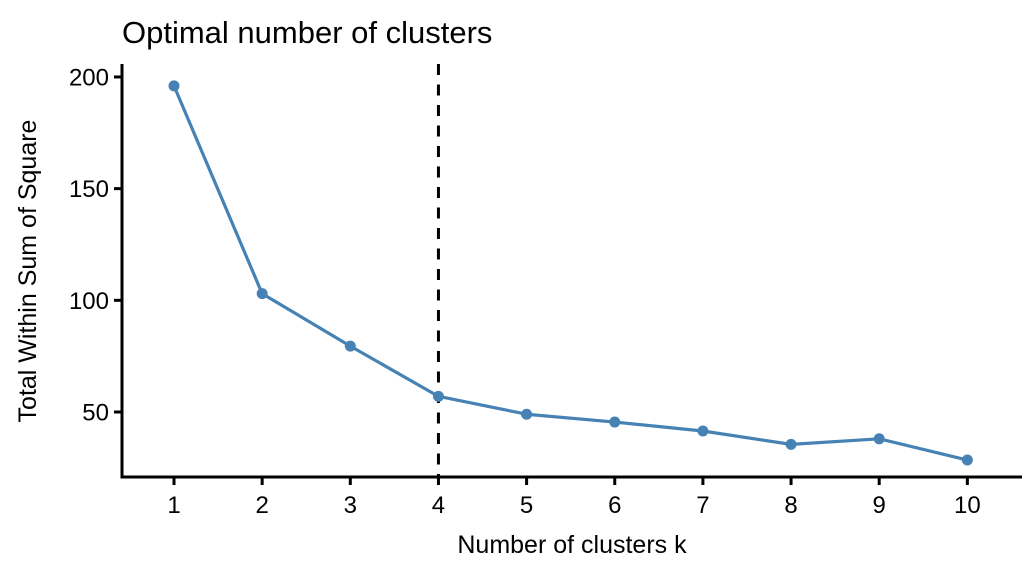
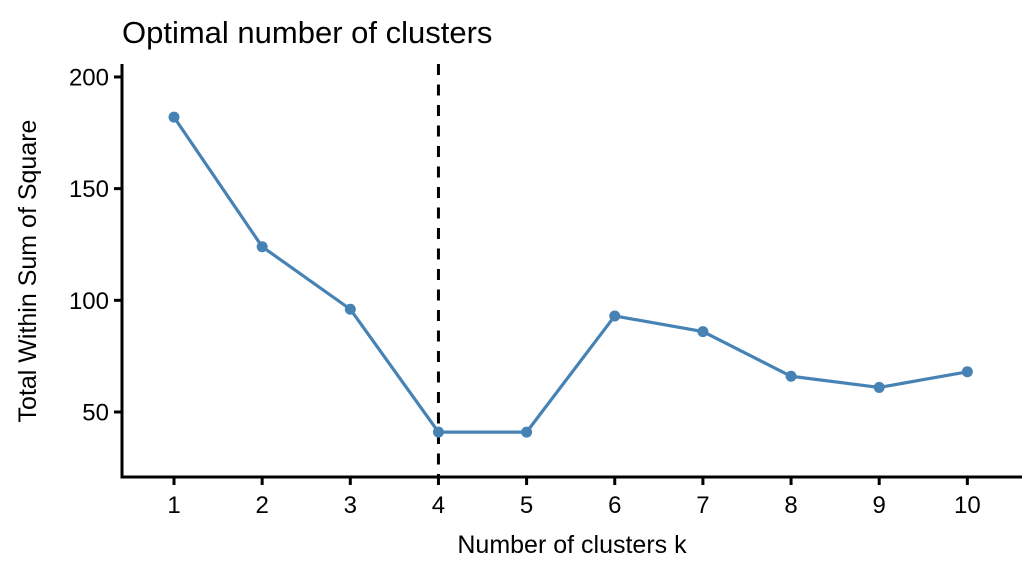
1: 196 -> 182
2: 103 -> 124
3: 80 -> 96
4: 57 -> 41
5: 49 -> 41
6: 46 -> 93
7: 42 -> 86
8: 36 -> 66
9: 38 -> 61
10: 28 -> 68
